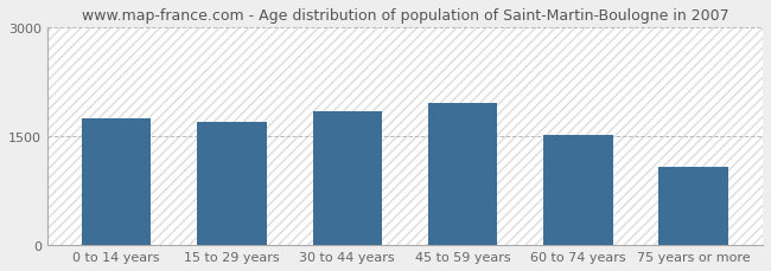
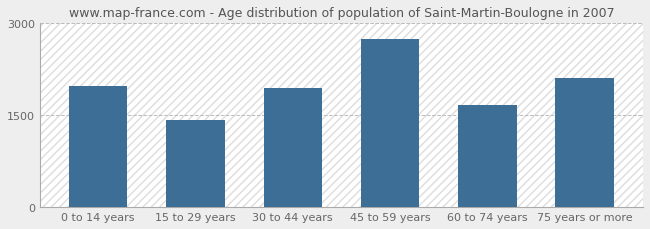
0 to 14 years: 1750 -> 1980
15 to 29 years: 1690 -> 1420
30 to 44 years: 1840 -> 1940
45 to 59 years: 1950 -> 2740
60 to 74 years: 1520 -> 1660
75 years or more: 1080 -> 2100
